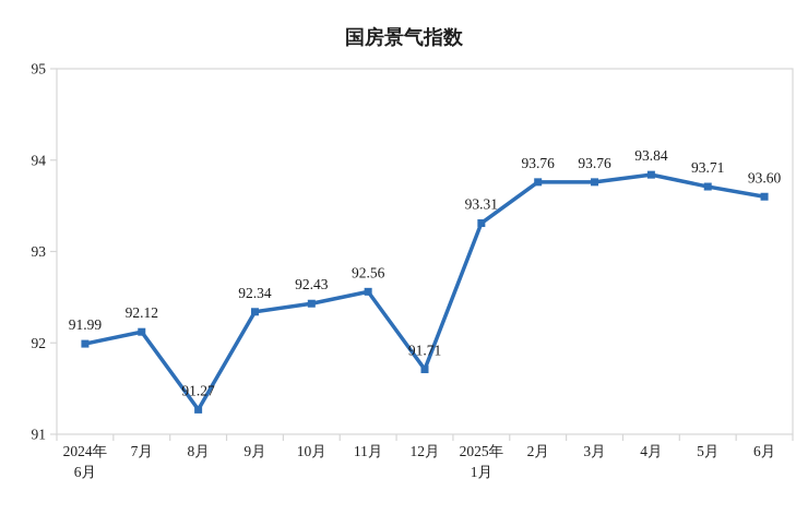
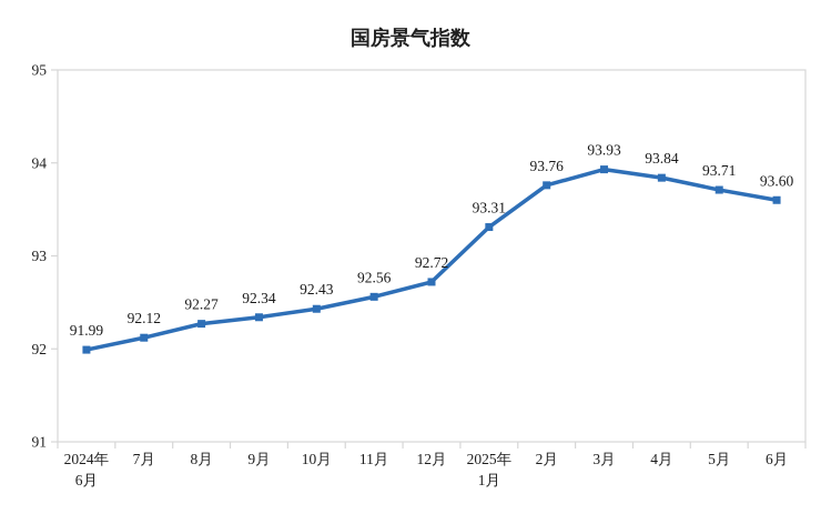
8月: 91.27 -> 92.27
12月: 91.71 -> 92.72
3月: 93.76 -> 93.93
